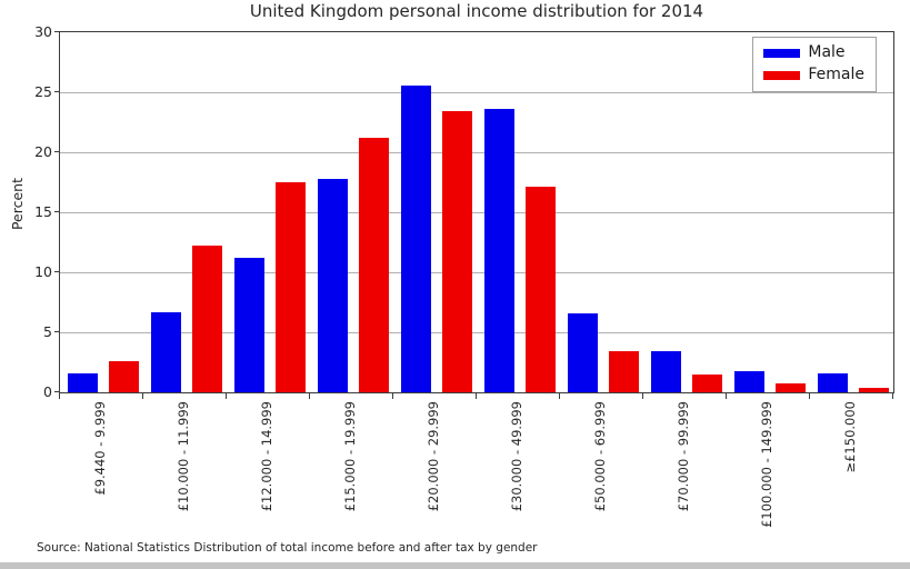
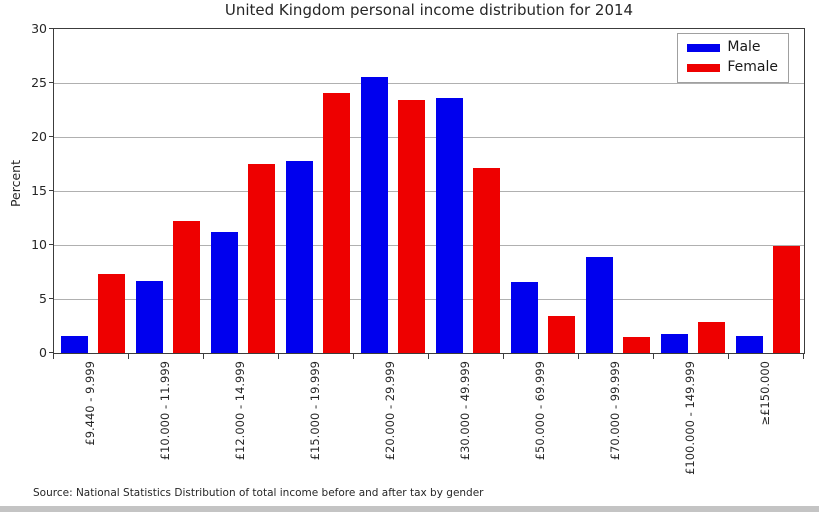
Female/£9.440 - 9.999: 2.6 -> 7.3
Female/£15.000 - 19.999: 21.2 -> 24.1
Male/£70.000 - 99.999: 3.4 -> 8.9
Female/£100.000 - 149.999: 0.7 -> 2.9
Female/≥£150.000: 0.4 -> 9.9
